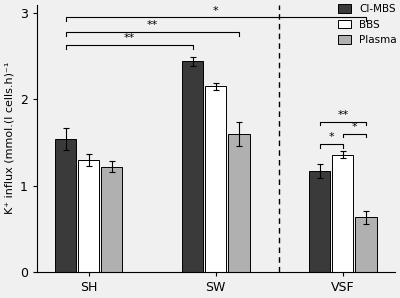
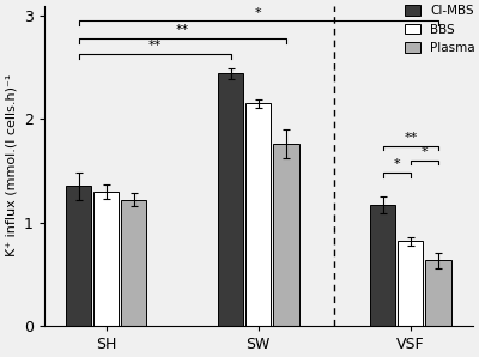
Cl-MBS/SH: 1.54 -> 1.35
Plasma/SW: 1.60 -> 1.76
BBS/VSF: 1.36 -> 0.82
